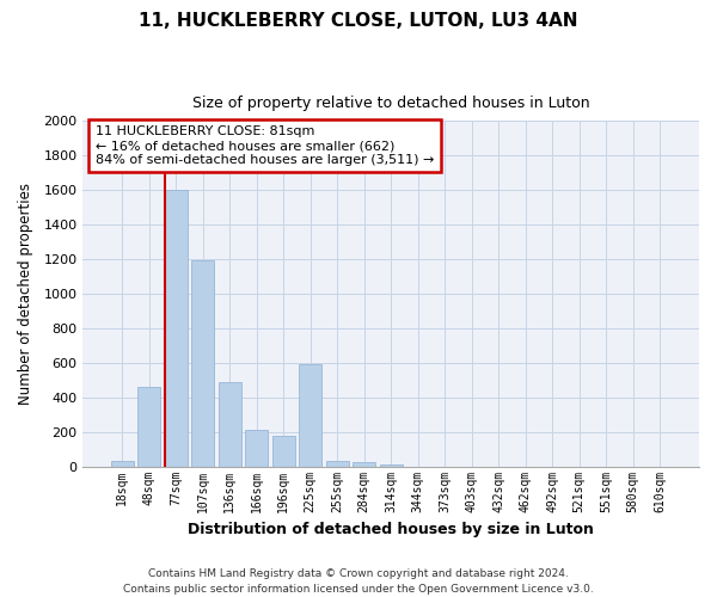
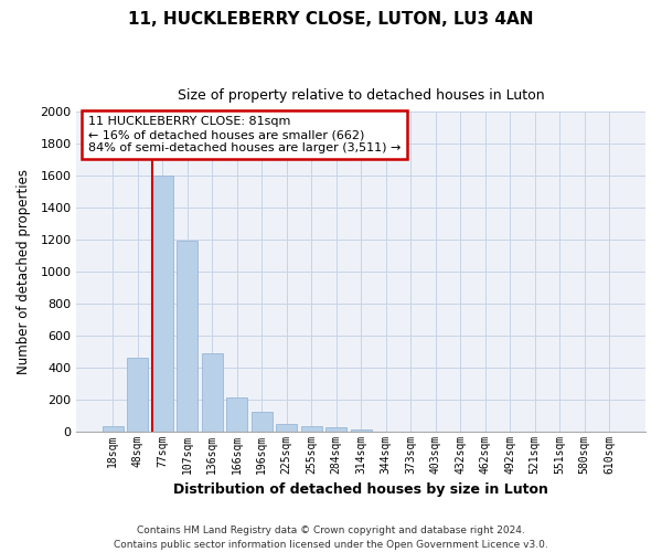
196sqm: 180 -> 120
225sqm: 590 -> 50
